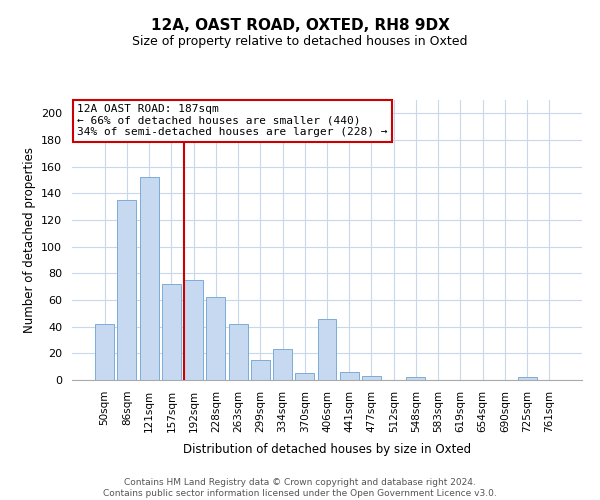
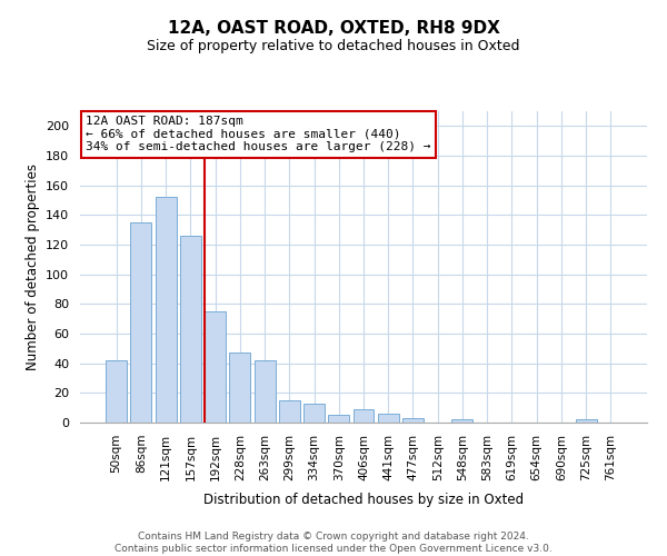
157sqm: 72 -> 126
228sqm: 62 -> 47
334sqm: 23 -> 13
406sqm: 46 -> 9
